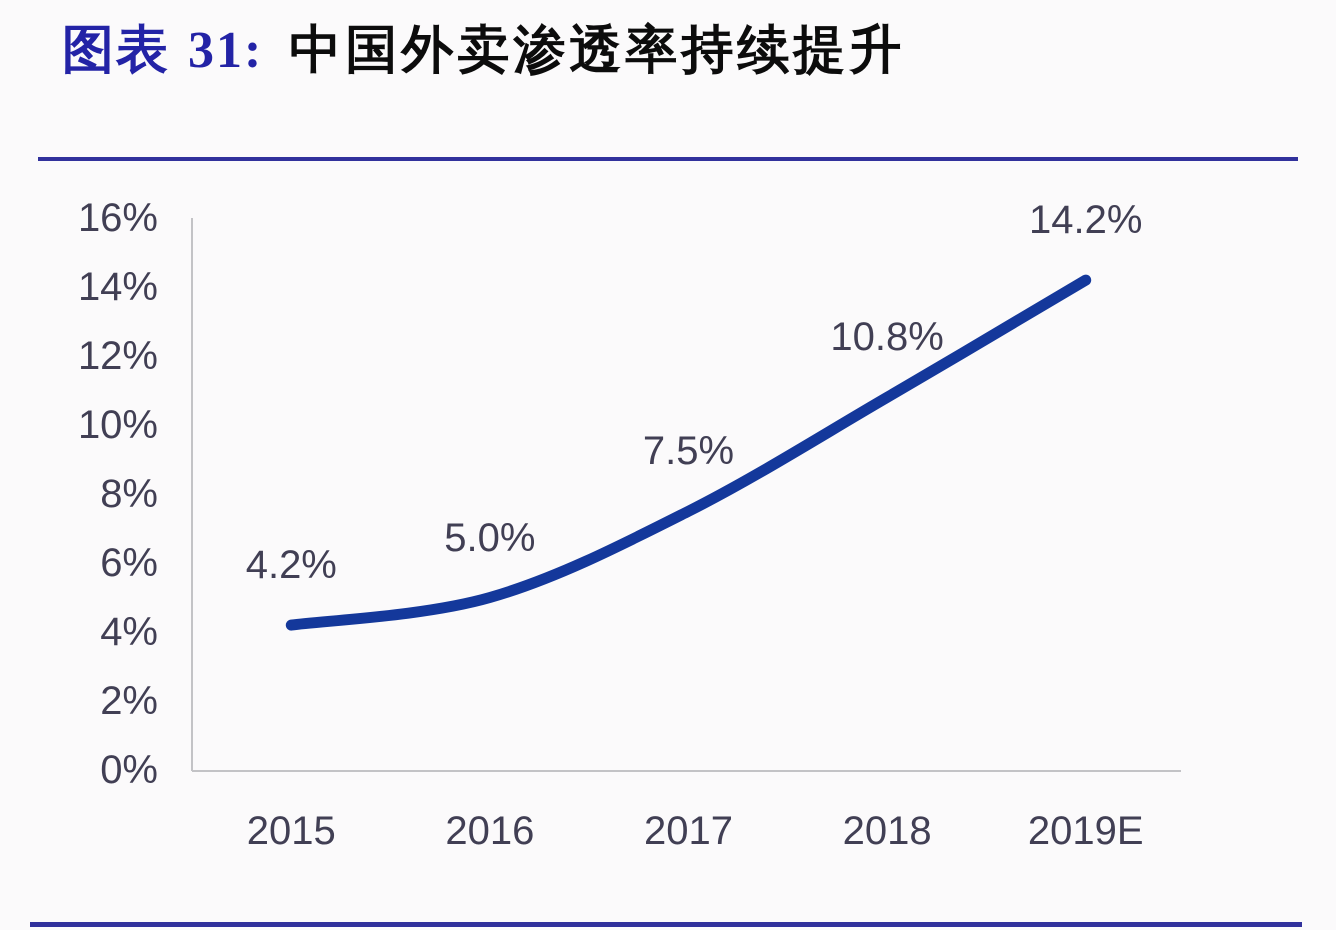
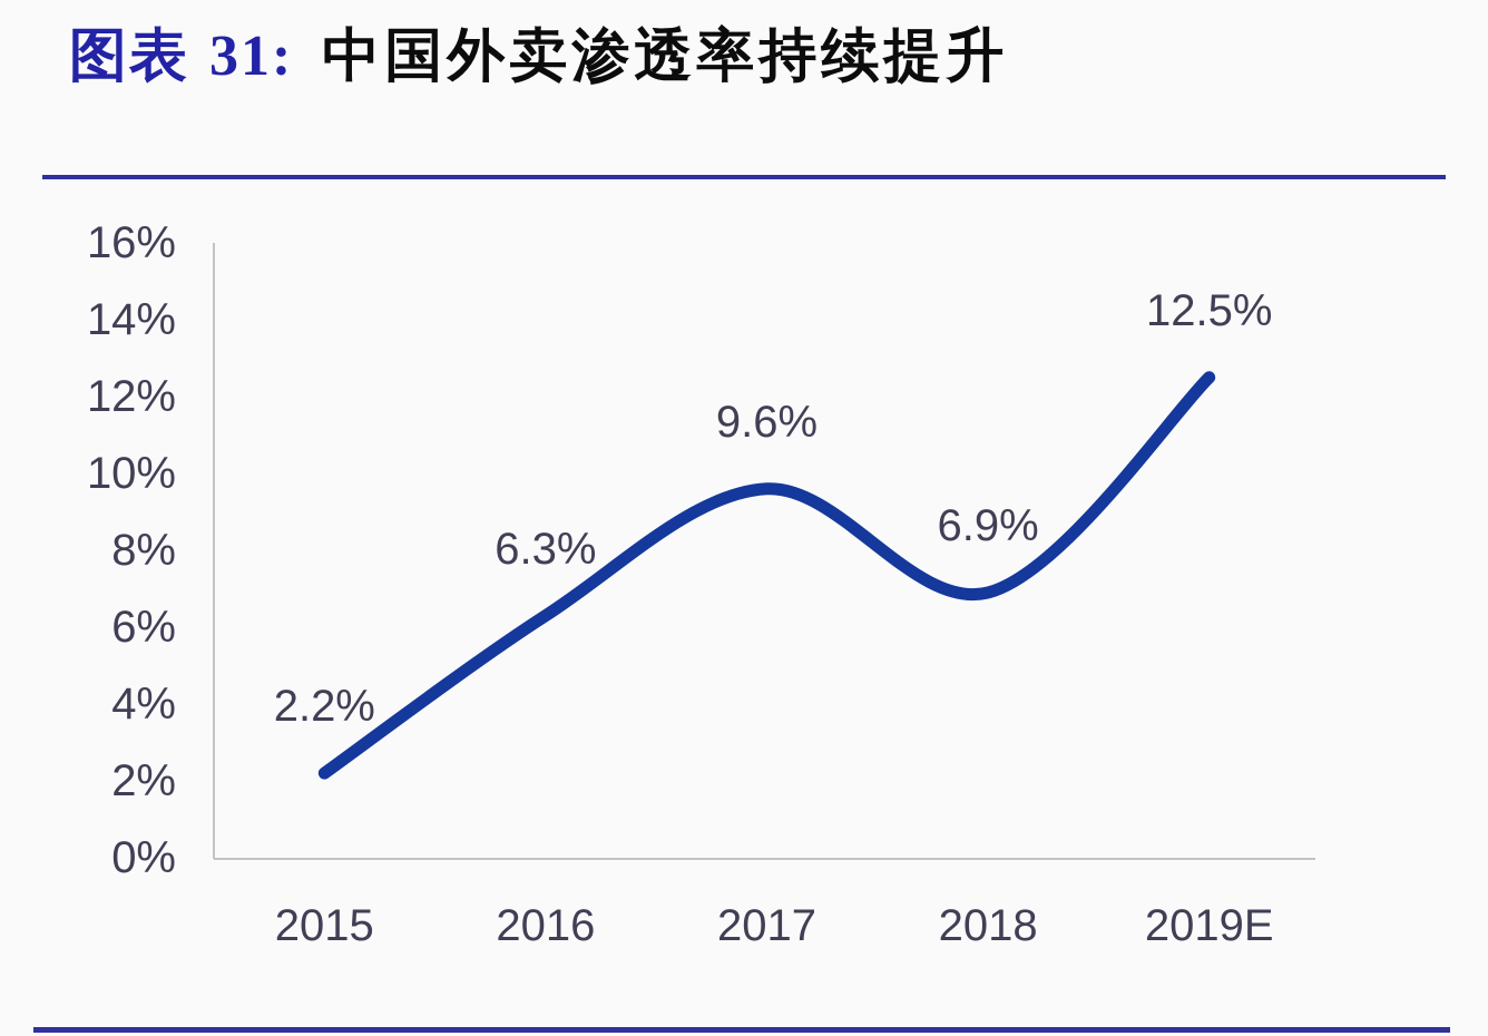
2015: 4.2% -> 2.2%
2016: 5.0% -> 6.3%
2017: 7.5% -> 9.6%
2018: 10.8% -> 6.9%
2019E: 14.2% -> 12.5%
